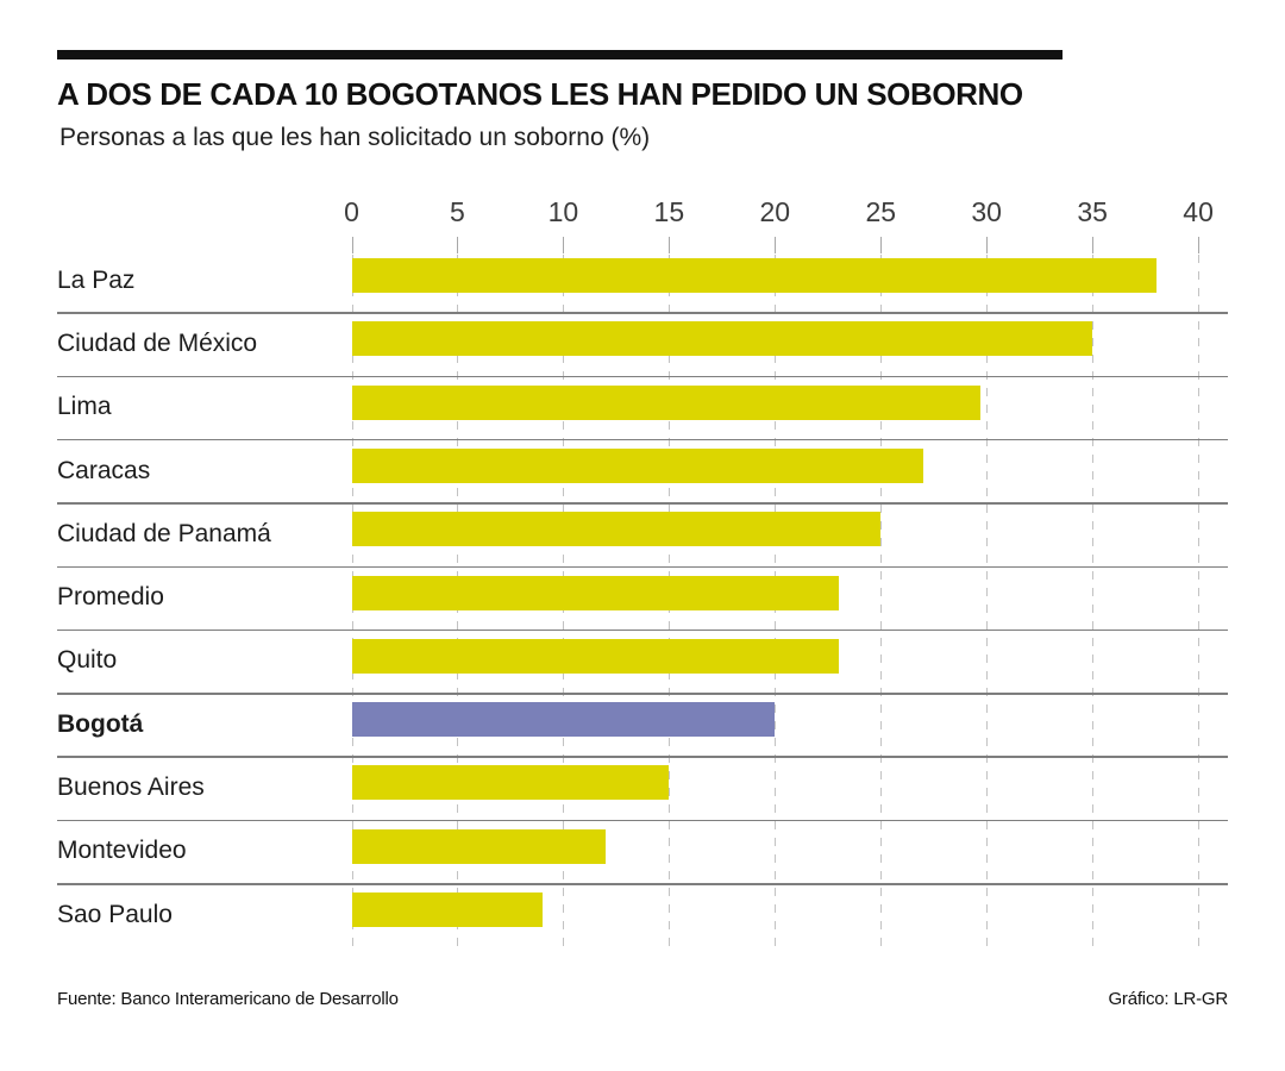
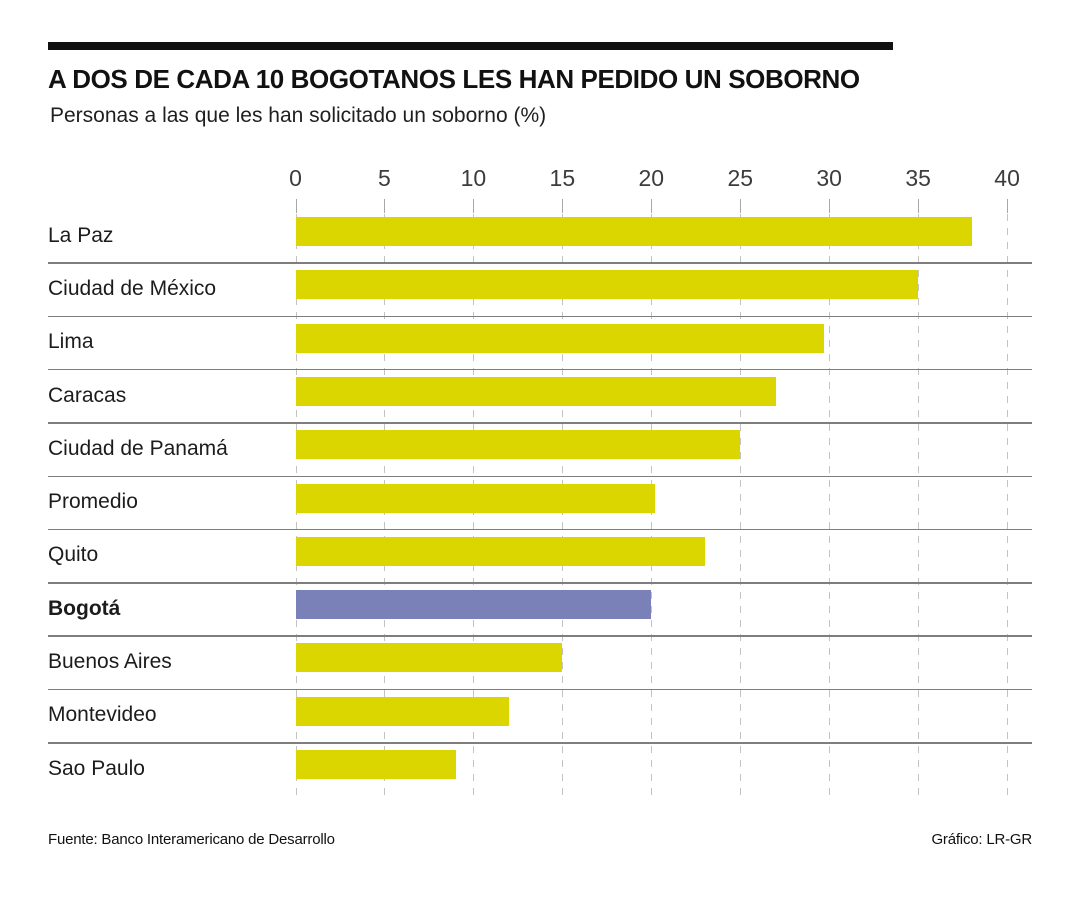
Promedio: 23.0 -> 20.2
